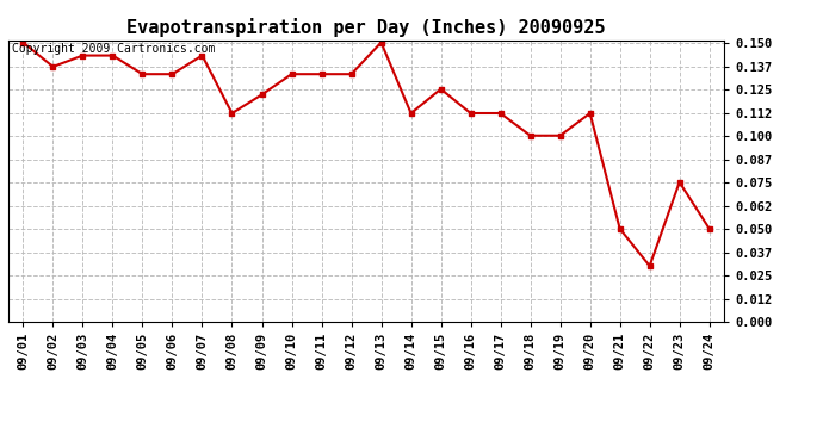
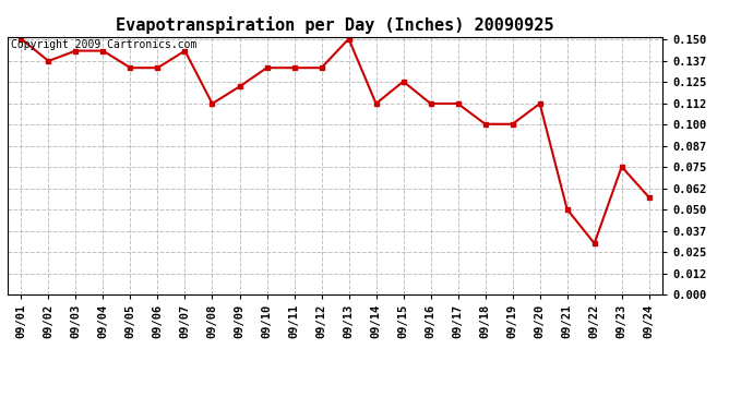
09/24: 0.050 -> 0.057
